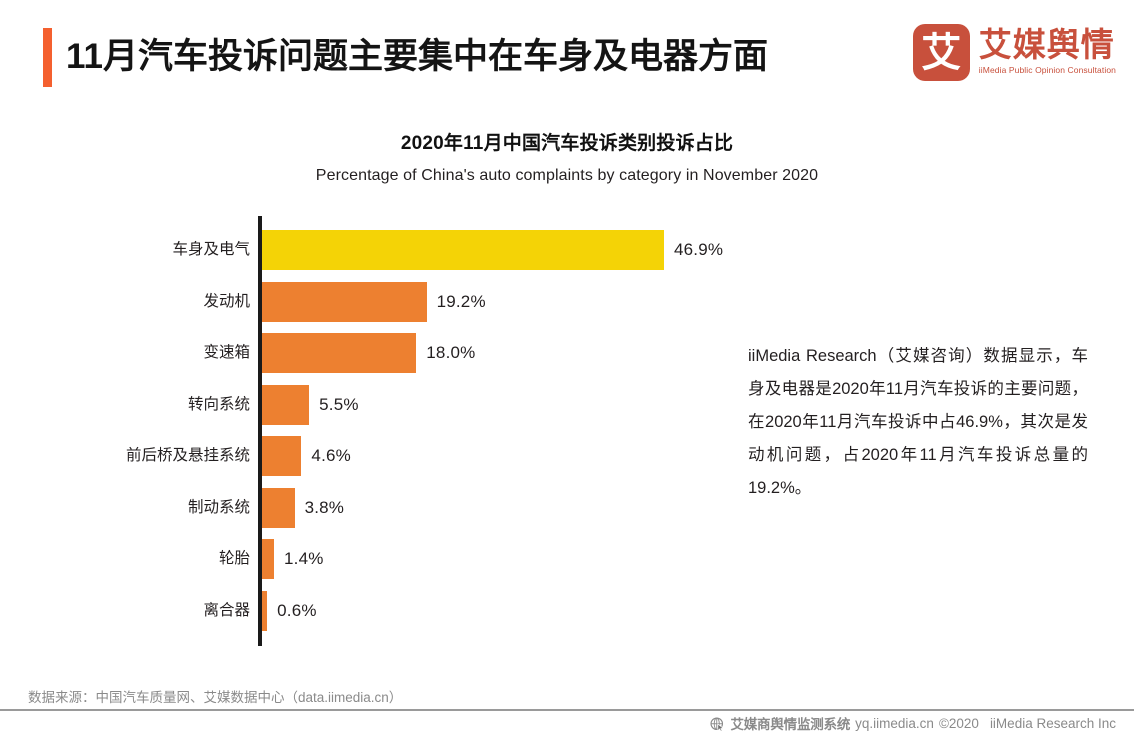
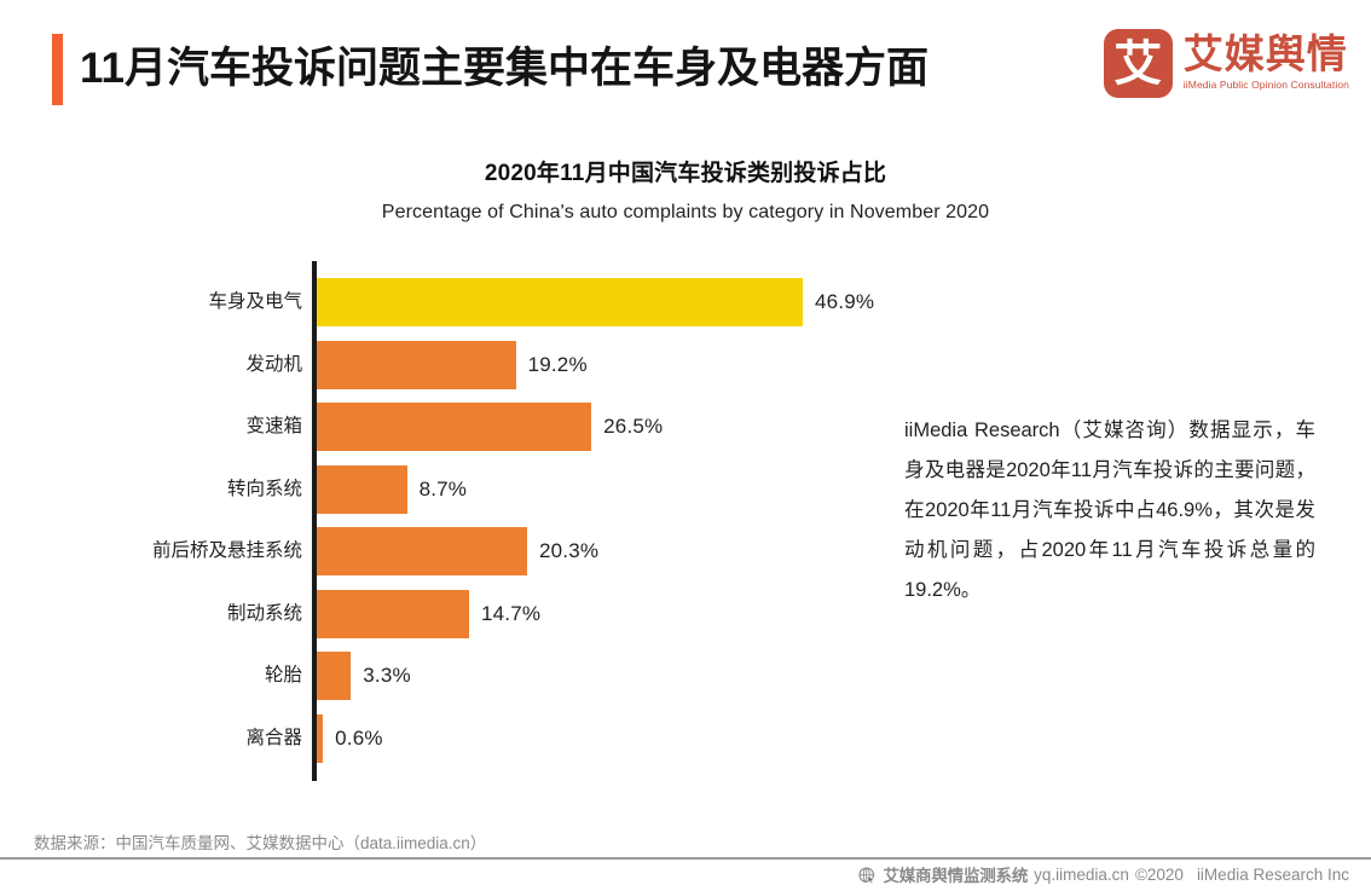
变速箱: 18.0% -> 26.5%
转向系统: 5.5% -> 8.7%
前后桥及悬挂系统: 4.6% -> 20.3%
制动系统: 3.8% -> 14.7%
轮胎: 1.4% -> 3.3%
